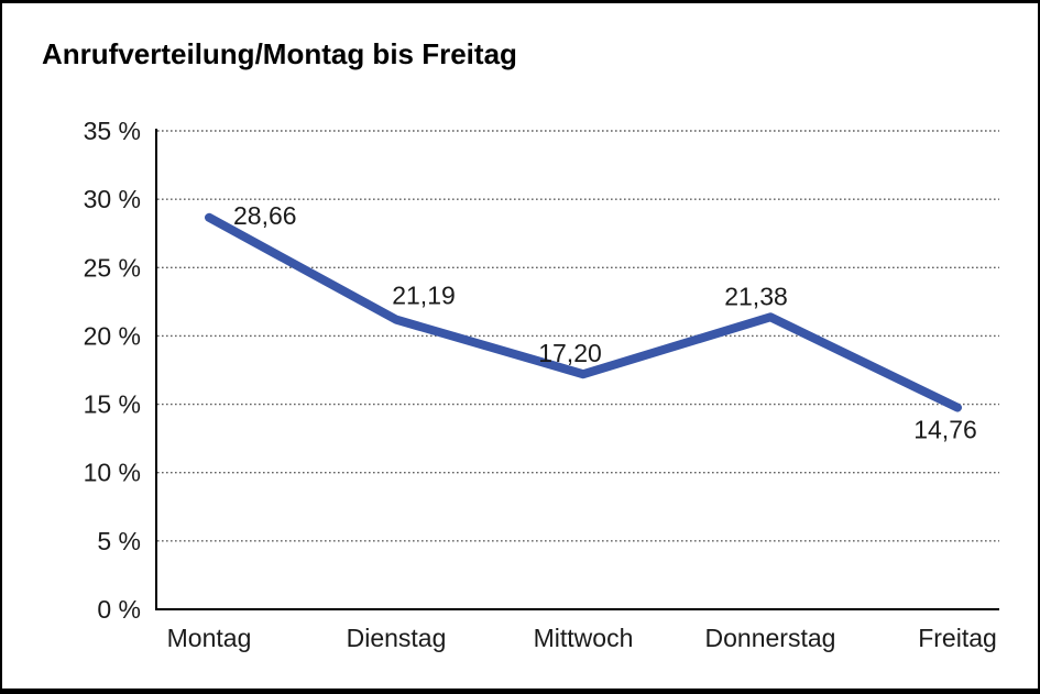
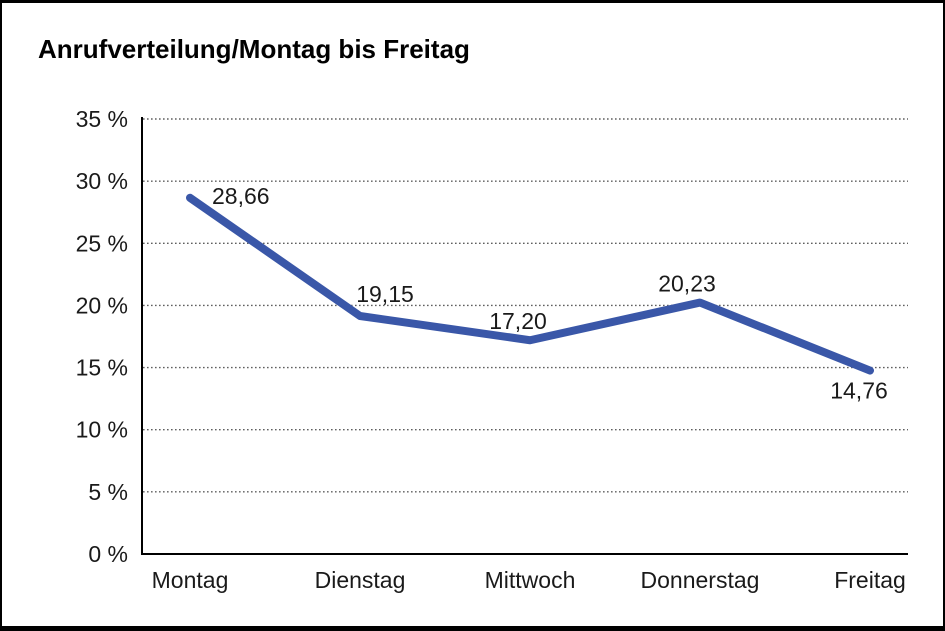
Dienstag: 21,19 -> 19,15
Donnerstag: 21,38 -> 20,23
